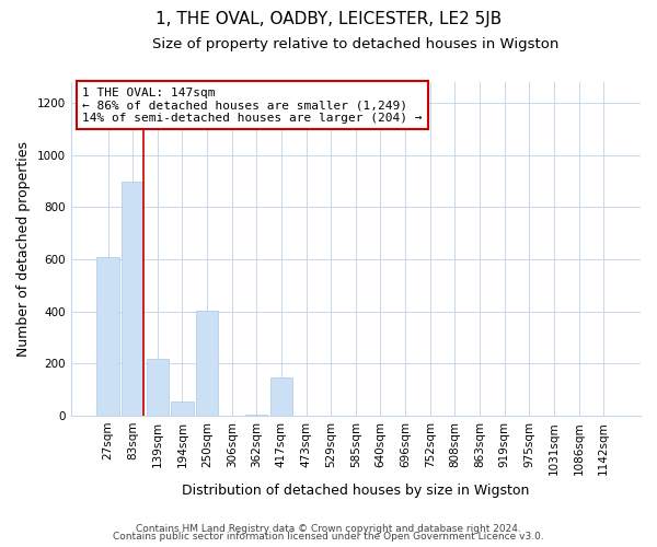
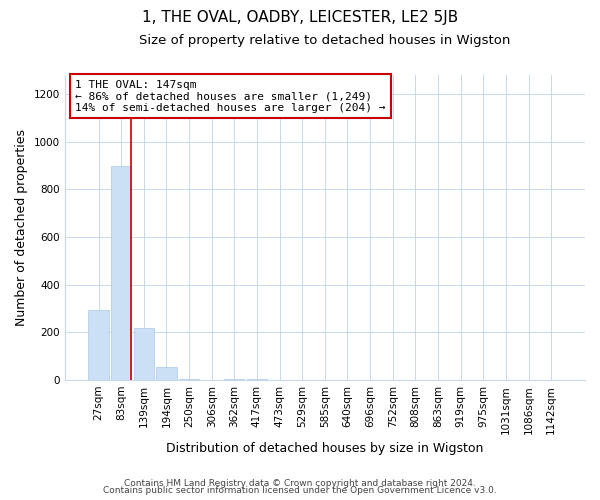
27sqm: 610 -> 295
250sqm: 405 -> 5
417sqm: 145 -> 5
